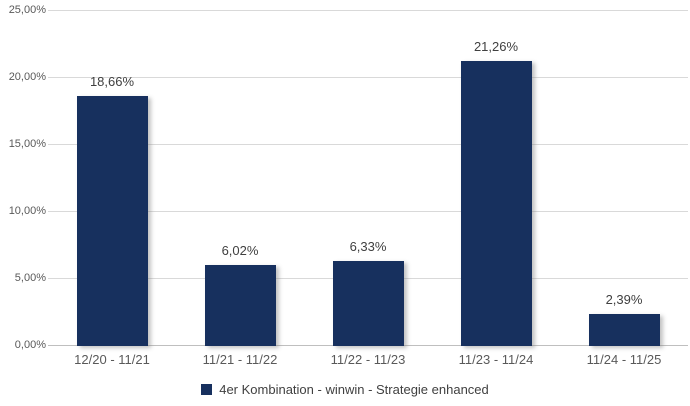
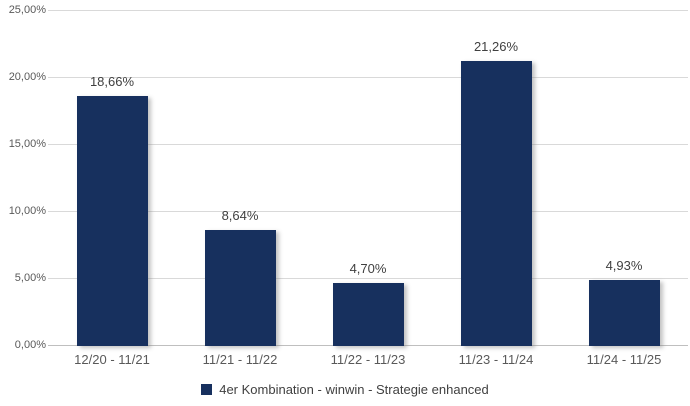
11/21 - 11/22: 6,02% -> 8,64%
11/22 - 11/23: 6,33% -> 4,70%
11/24 - 11/25: 2,39% -> 4,93%
